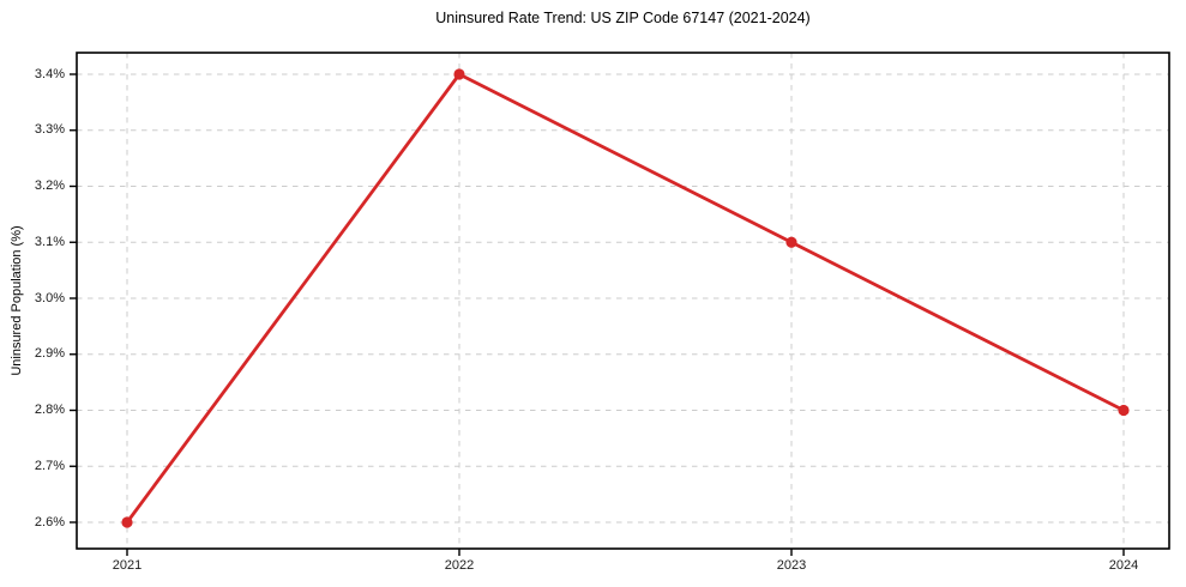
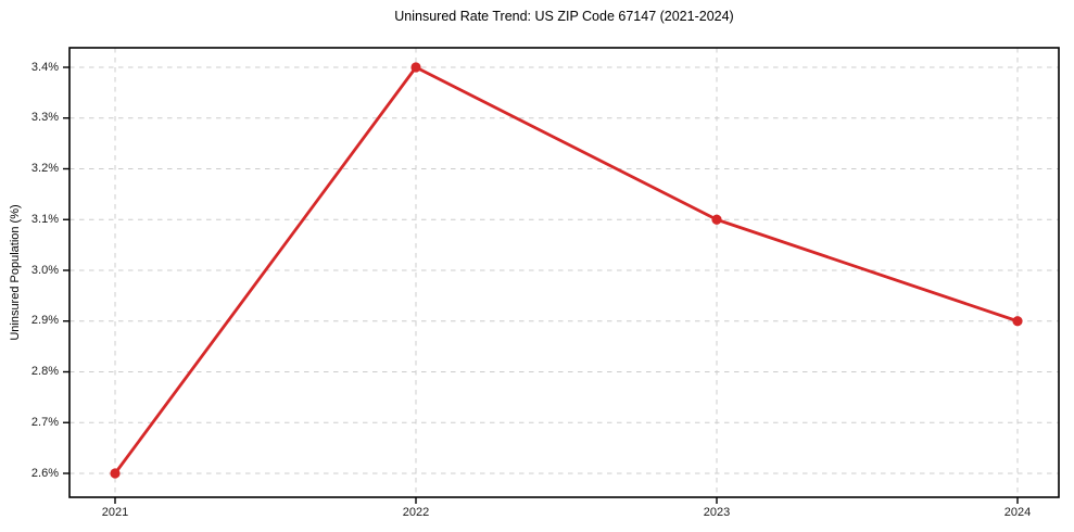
2024: 2.8% -> 2.9%
